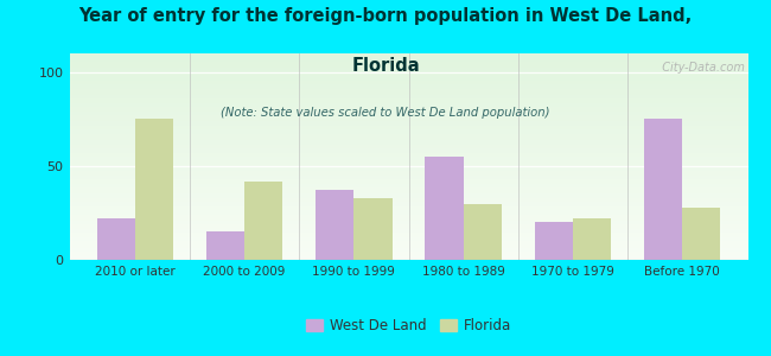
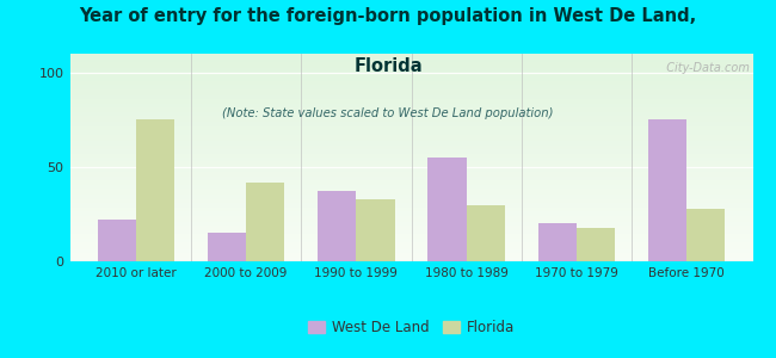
Florida/1970 to 1979: 22 -> 18
